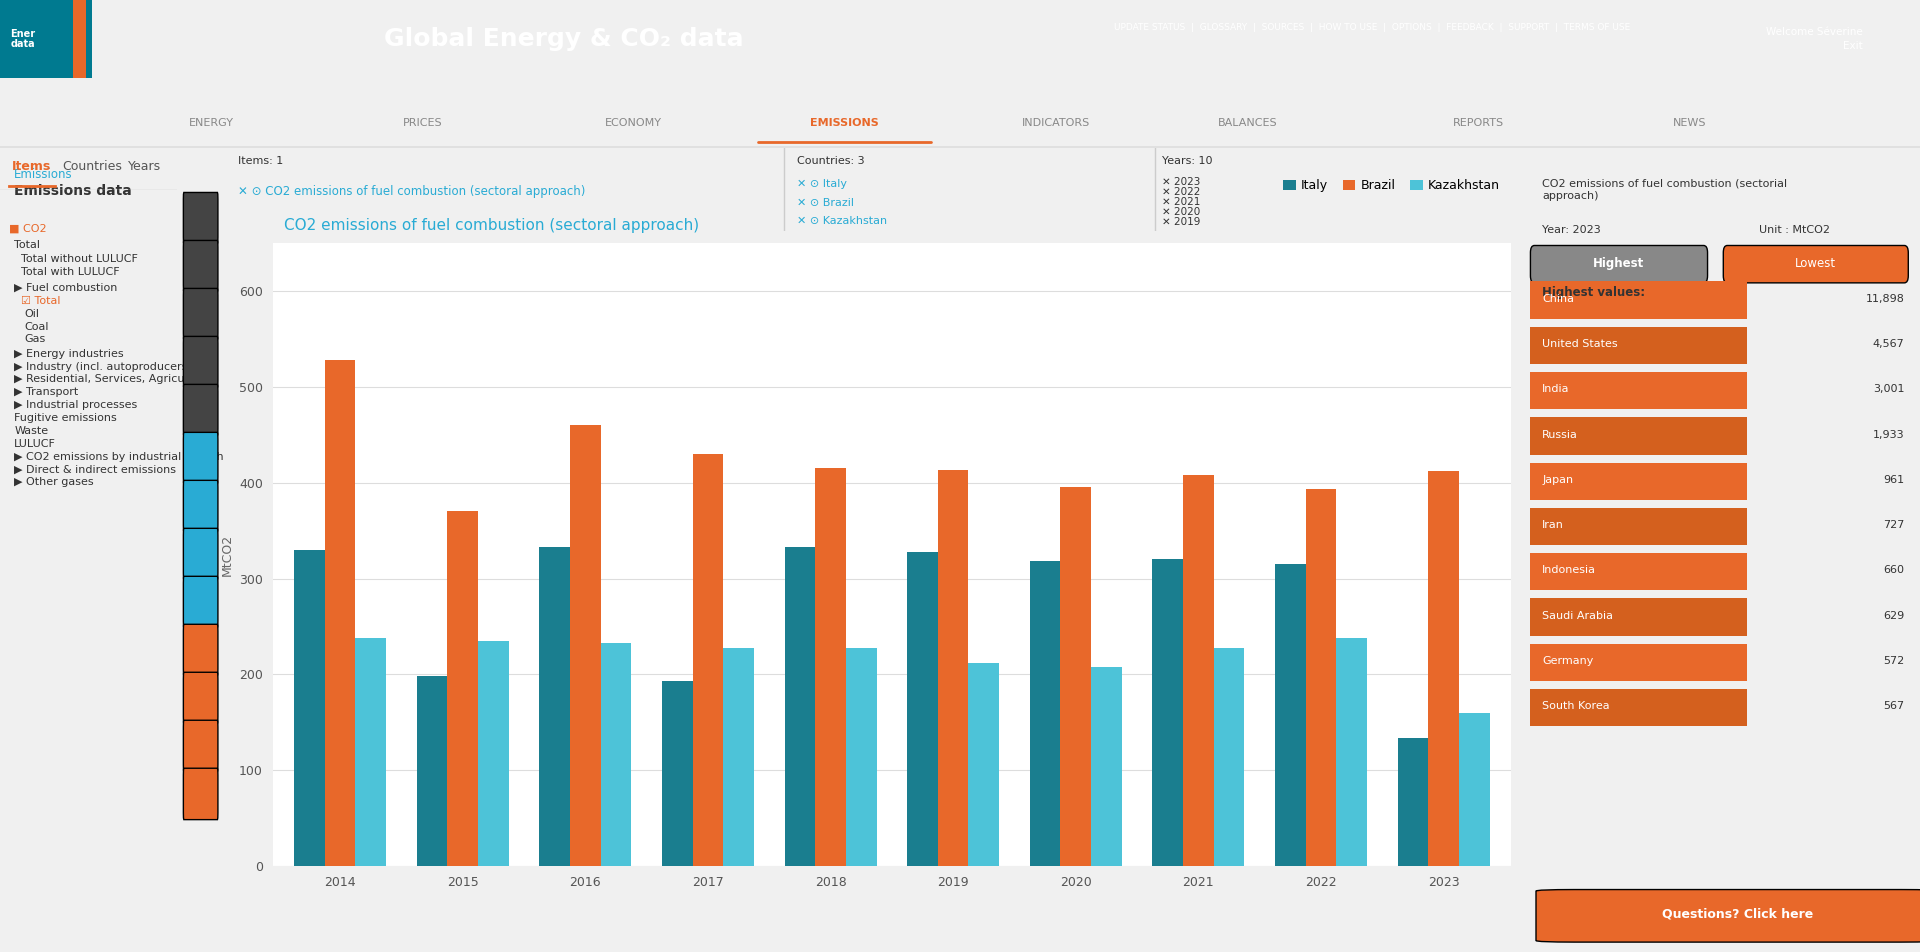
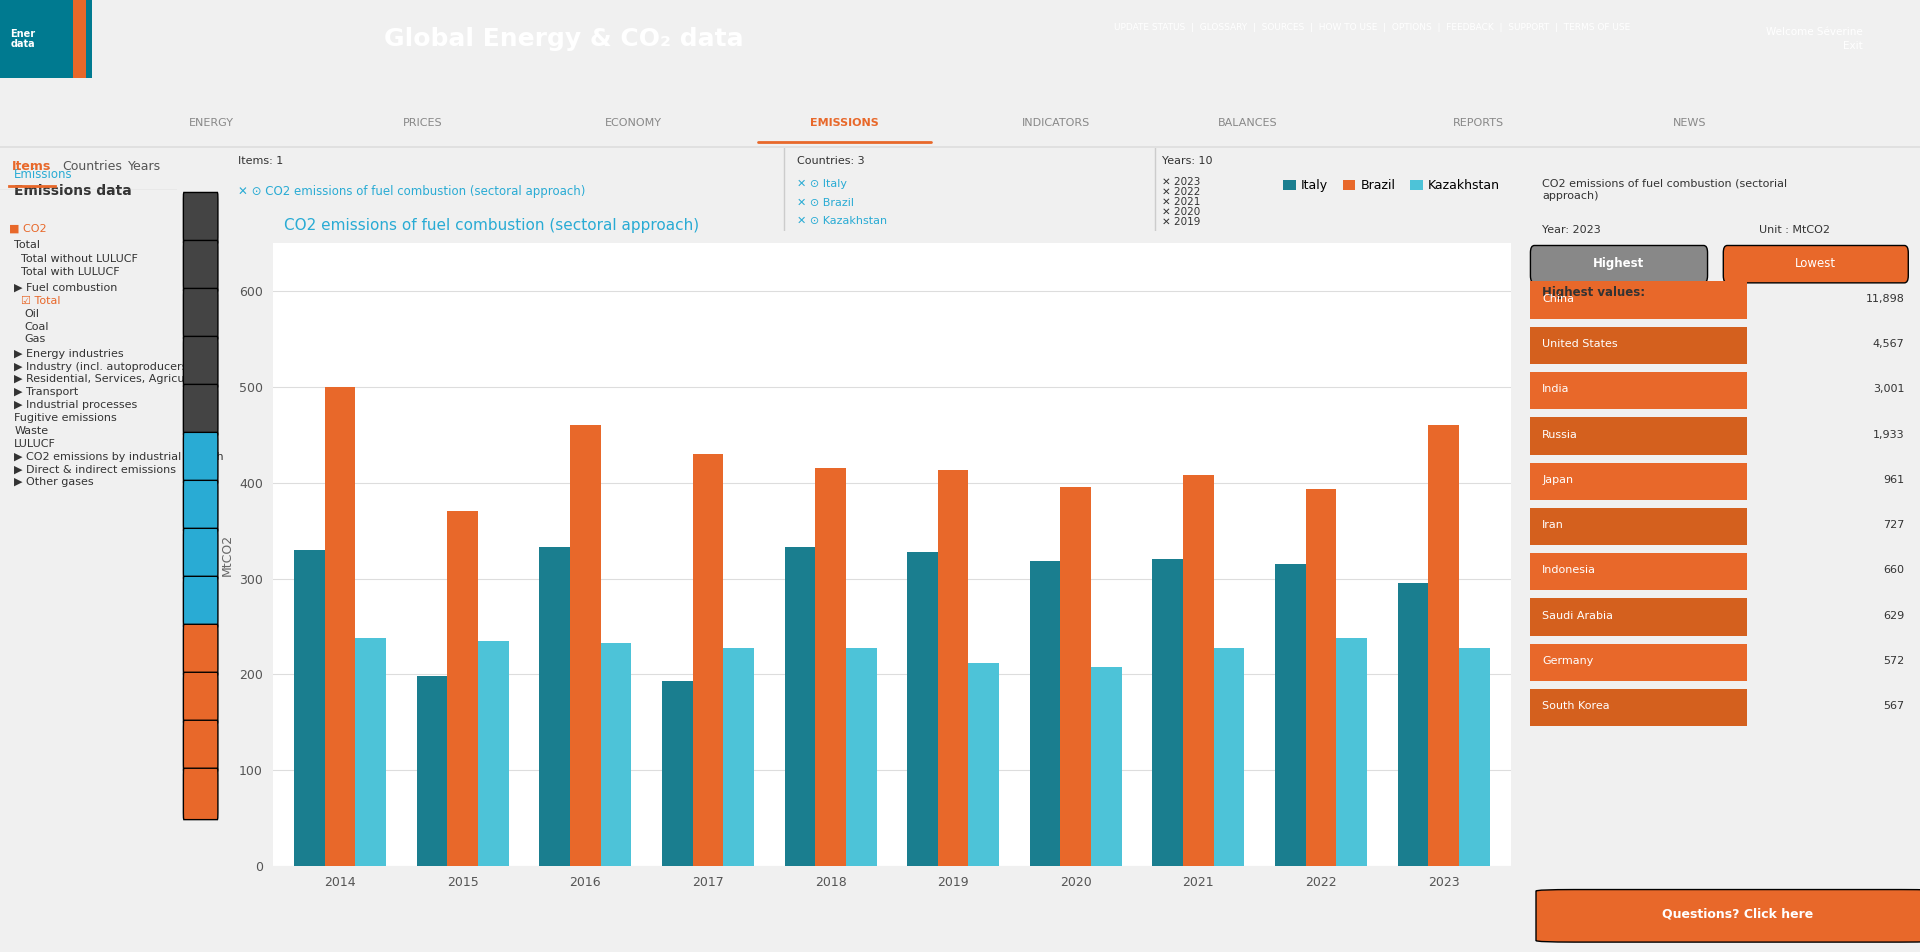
Brazil/2014: 528 -> 500
Italy/2023: 134 -> 295
Brazil/2023: 412 -> 460
Kazakhstan/2023: 160 -> 228
